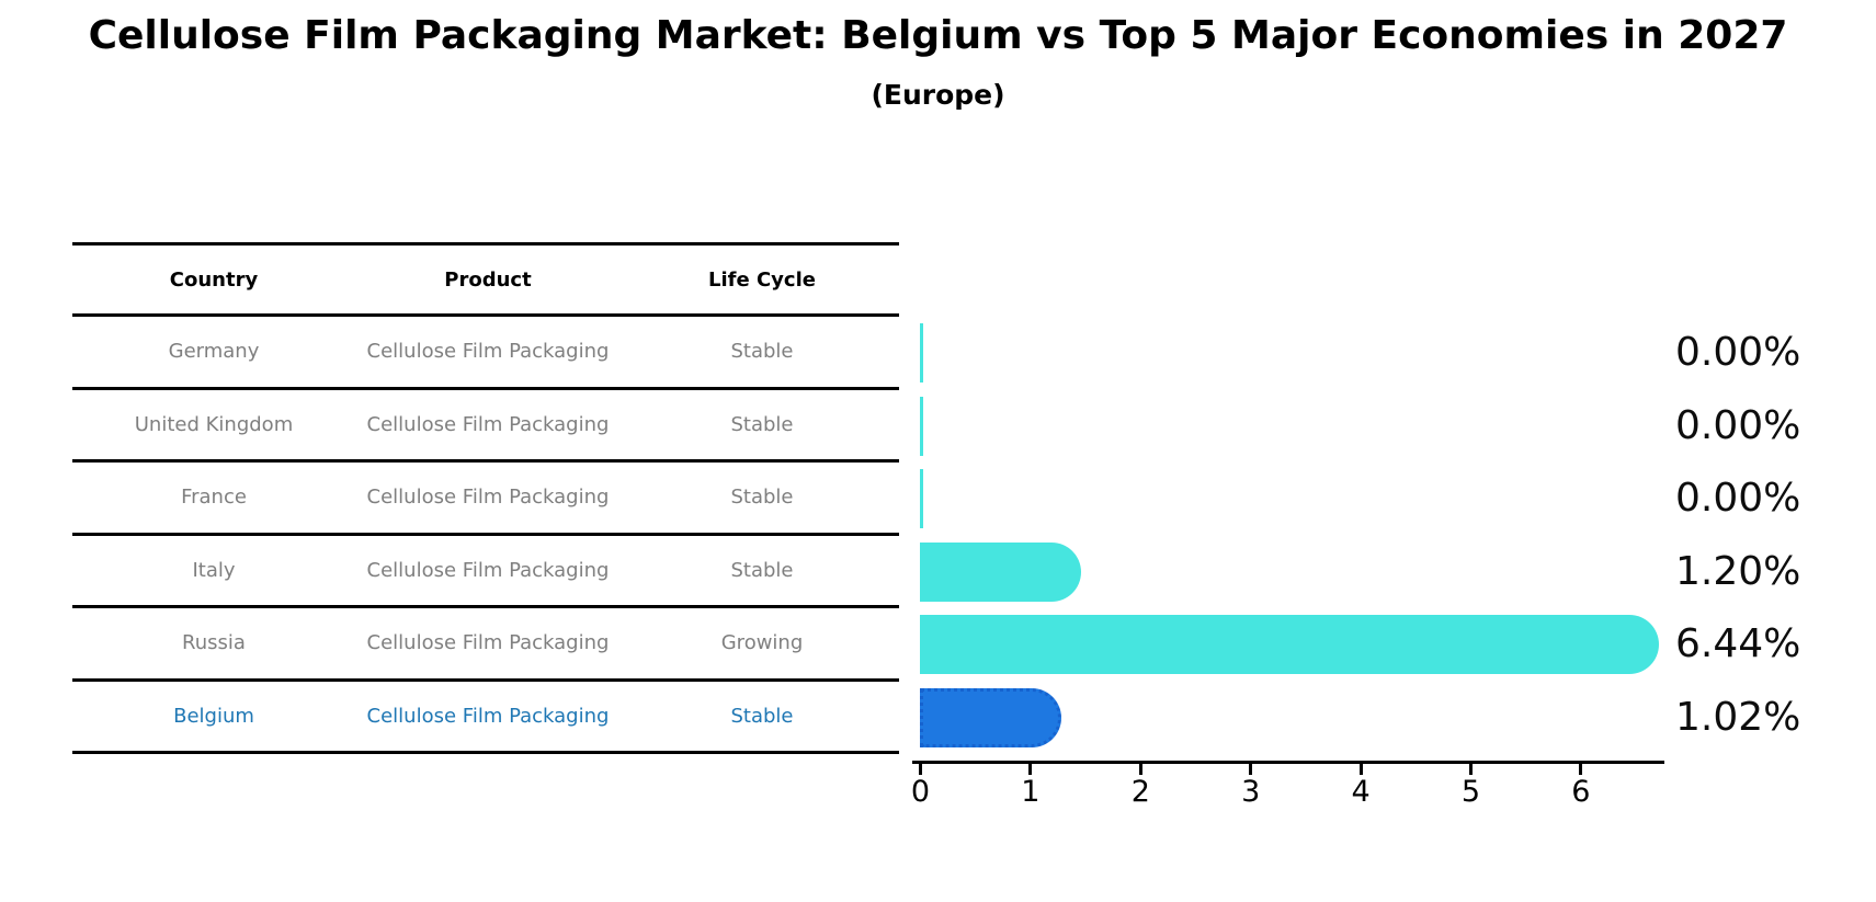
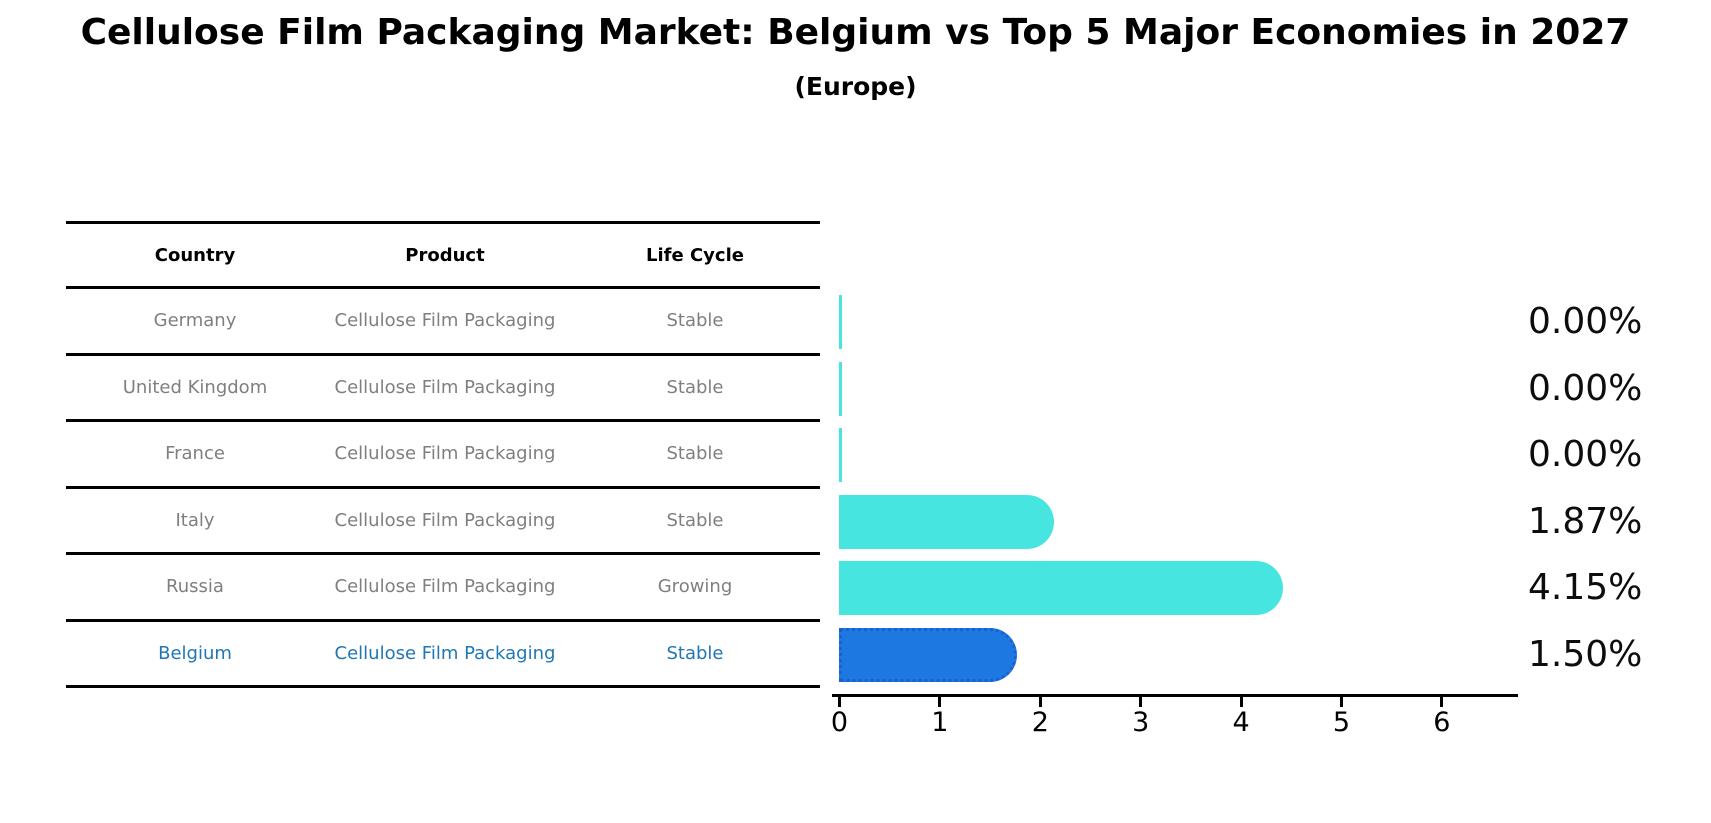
Italy: 1.20% -> 1.87%
Russia: 6.44% -> 4.15%
Belgium: 1.02% -> 1.50%
